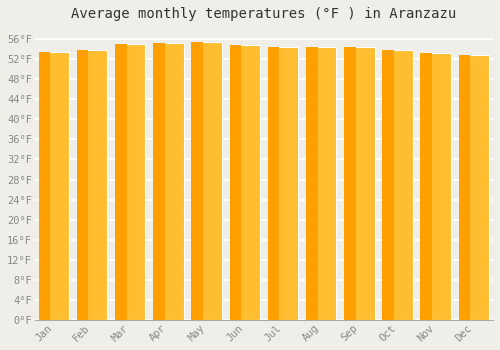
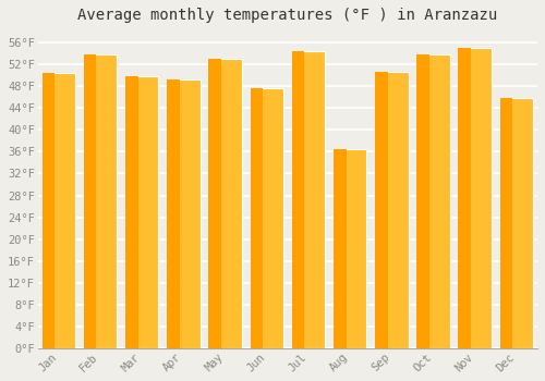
Jan: 53.4°F -> 50.4°F
Mar: 55.0°F -> 49.8°F
Apr: 55.2°F -> 49.2°F
May: 55.4°F -> 53.0°F
Jun: 54.9°F -> 47.6°F
Aug: 54.5°F -> 36.4°F
Sep: 54.5°F -> 50.6°F
Nov: 53.2°F -> 55.0°F
Dec: 52.9°F -> 45.8°F
